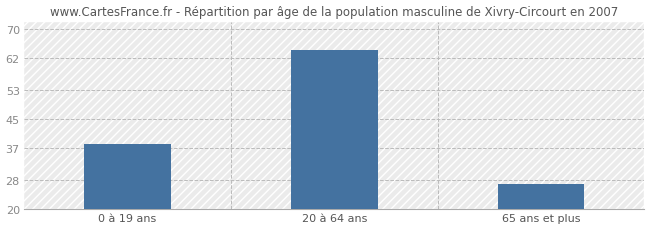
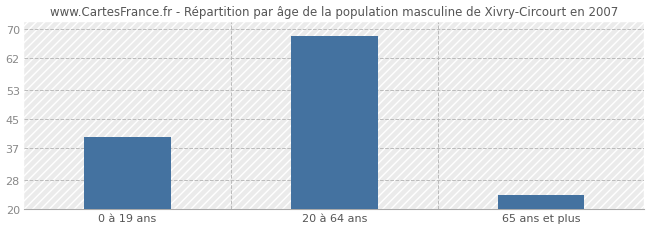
0 à 19 ans: 38 -> 40
20 à 64 ans: 64 -> 68
65 ans et plus: 27 -> 24
